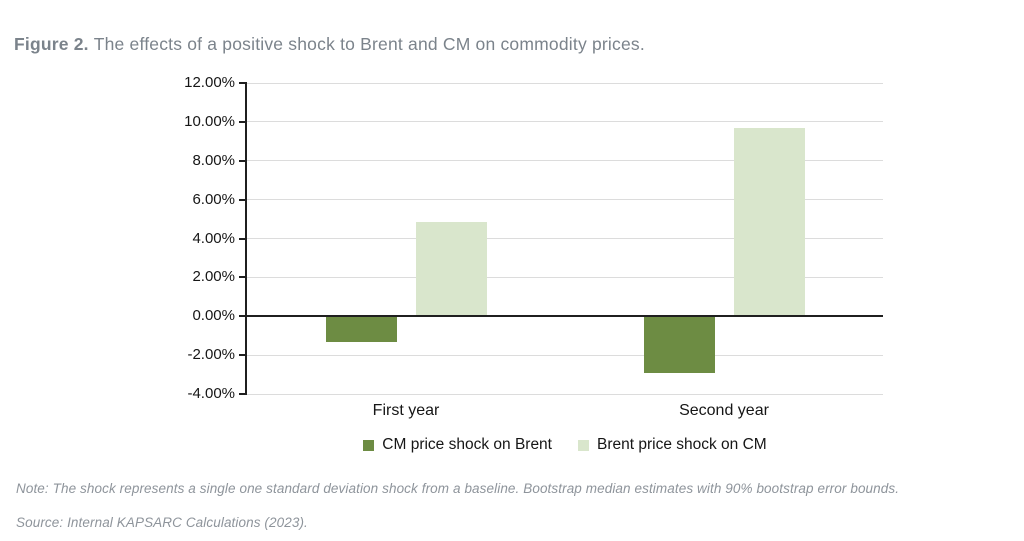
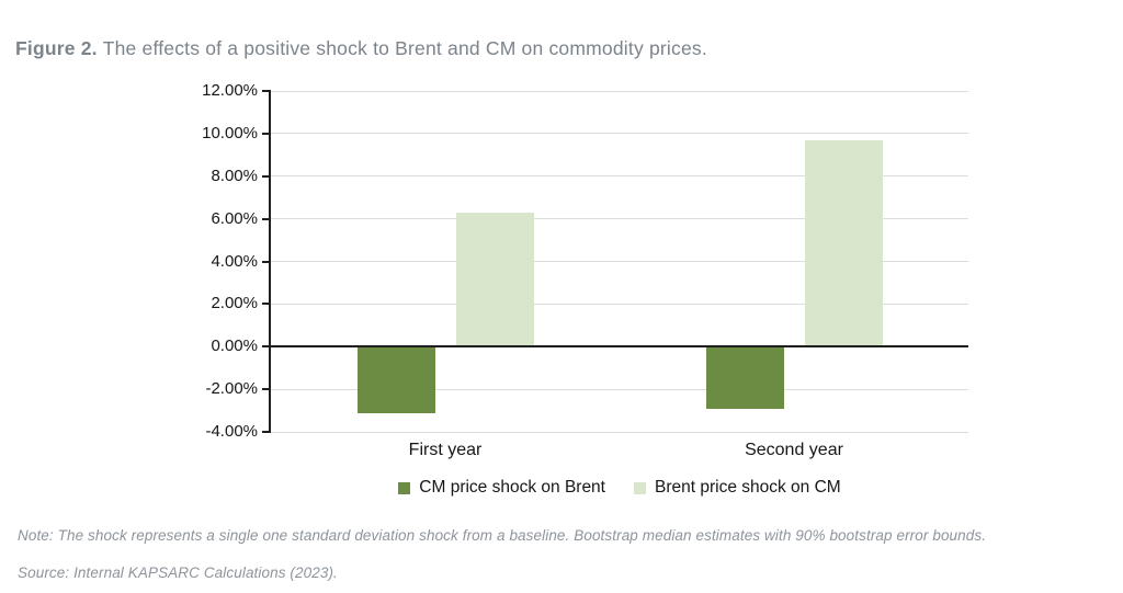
CM price shock on Brent/First year: -1.3% -> -3.1%
Brent price shock on CM/First year: 4.8% -> 6.3%
